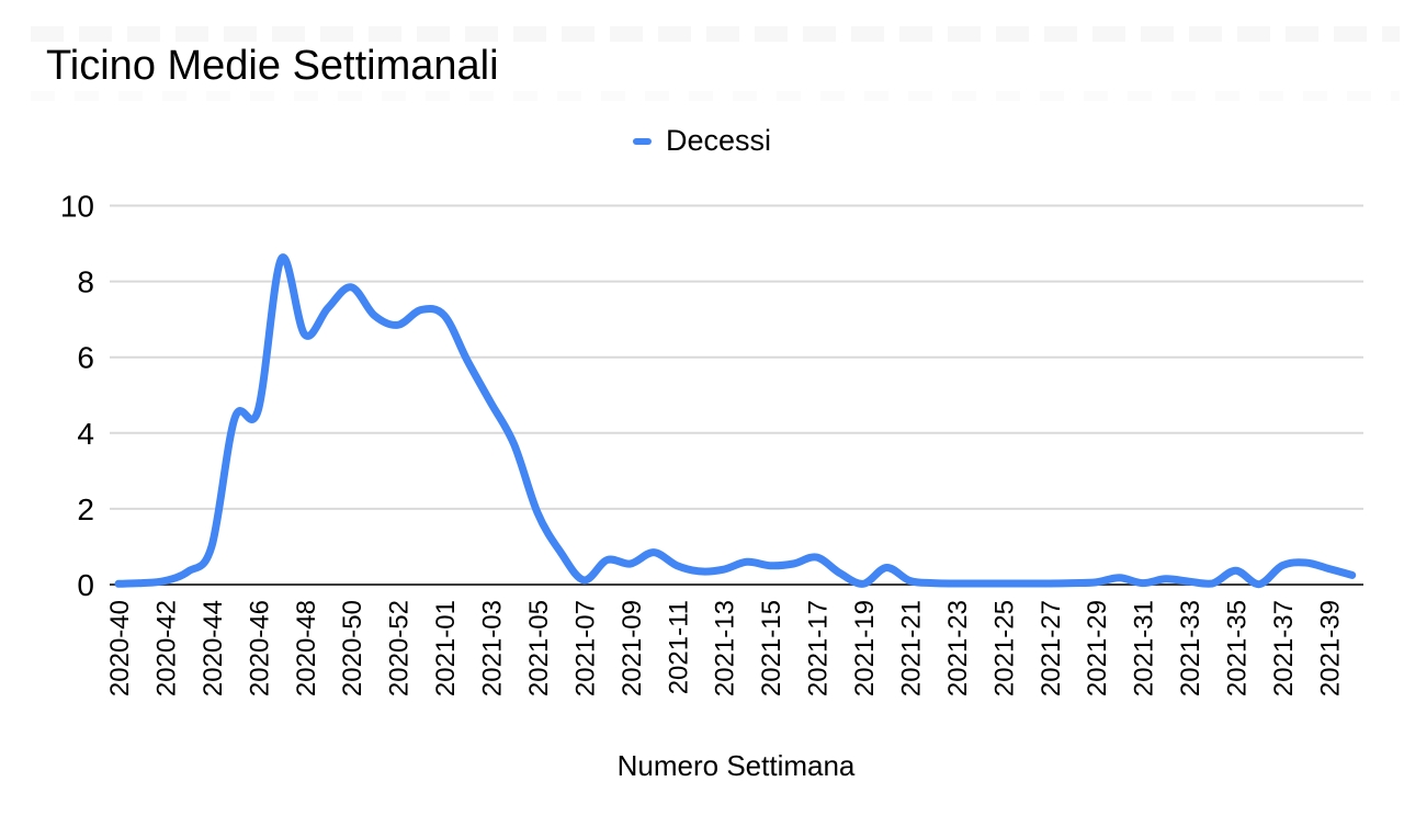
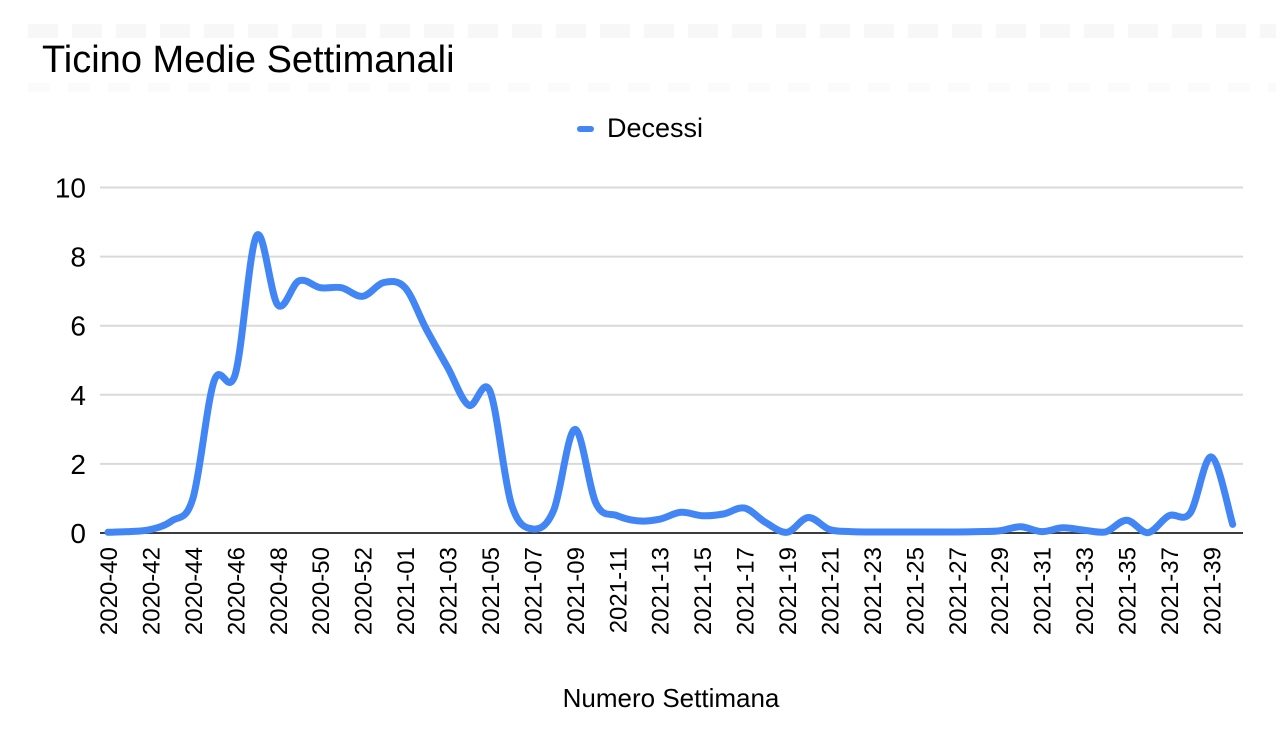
2020-50: 7.8 -> 7.1
2021-05: 1.9 -> 4.1
2021-09: 0.6 -> 3.0
2021-39: 0.4 -> 2.2
